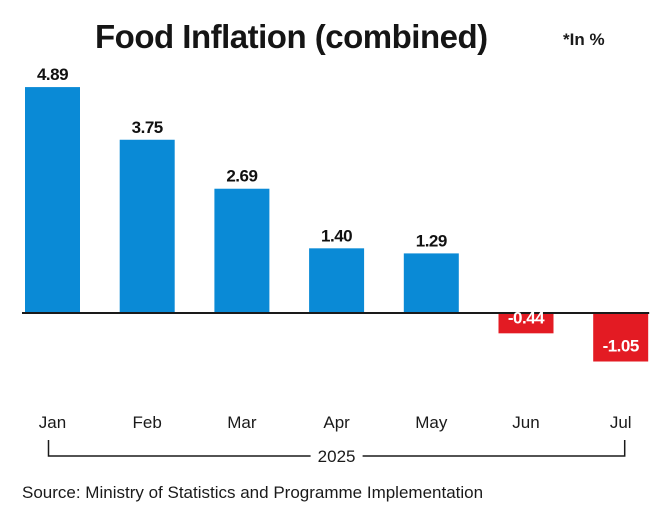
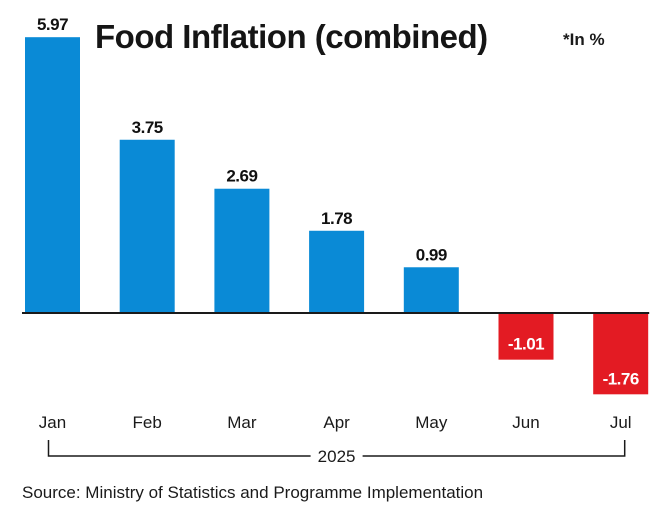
Jan: 4.89 -> 5.97
Apr: 1.40 -> 1.78
May: 1.29 -> 0.99
Jun: -0.44 -> -1.01
Jul: -1.05 -> -1.76
